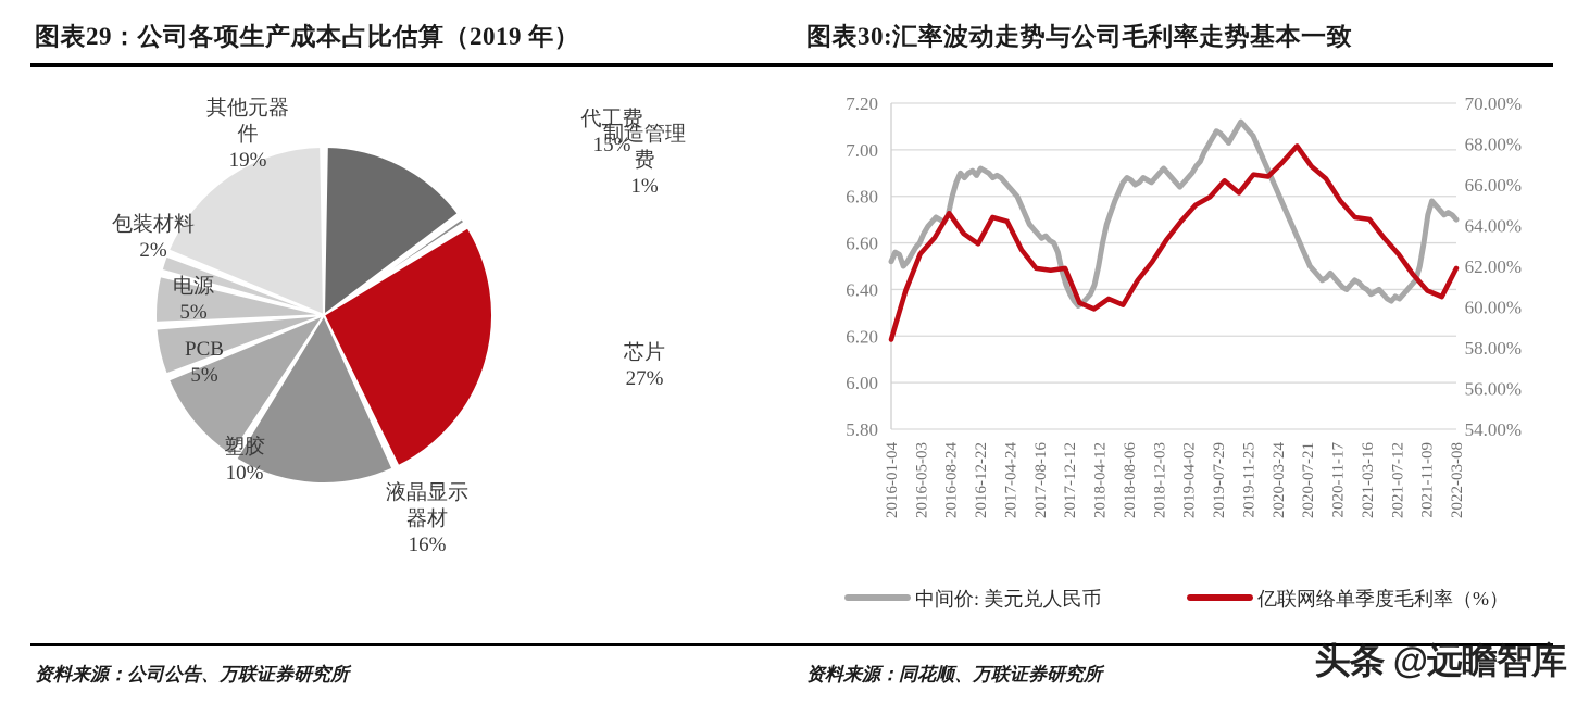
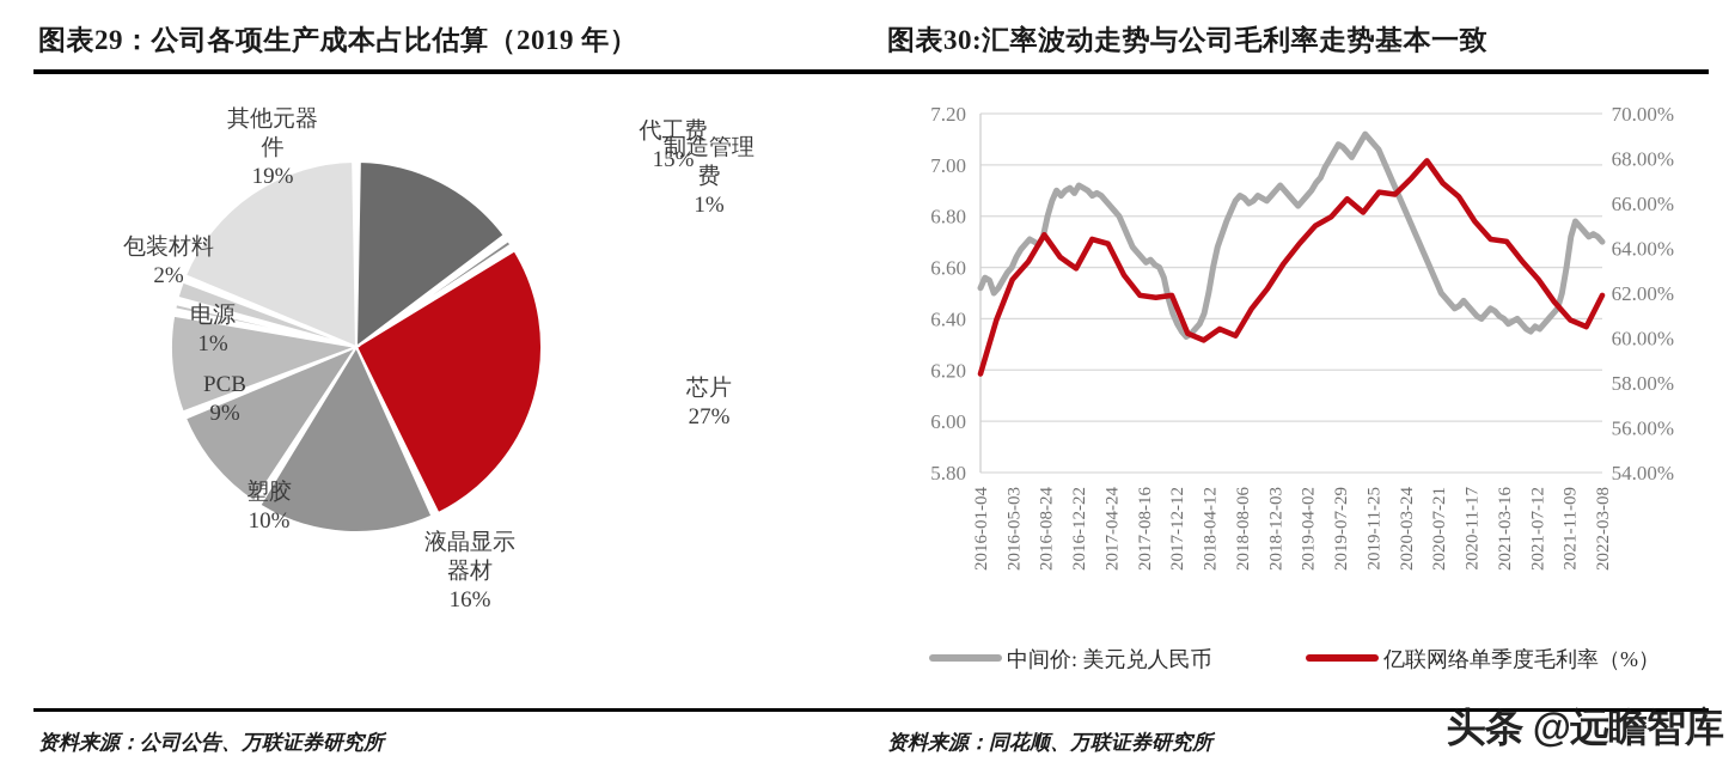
图表29：公司各项生产成本占比估算（2019 年）/PCB: 5% -> 9%
图表29：公司各项生产成本占比估算（2019 年）/电源: 5% -> 1%
